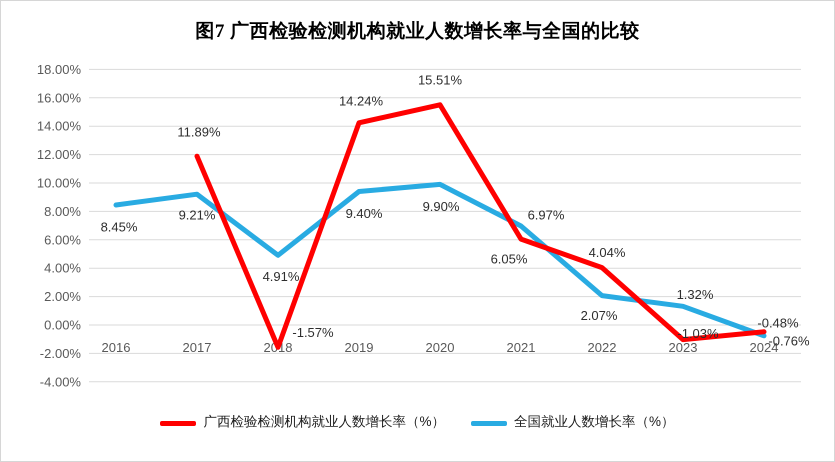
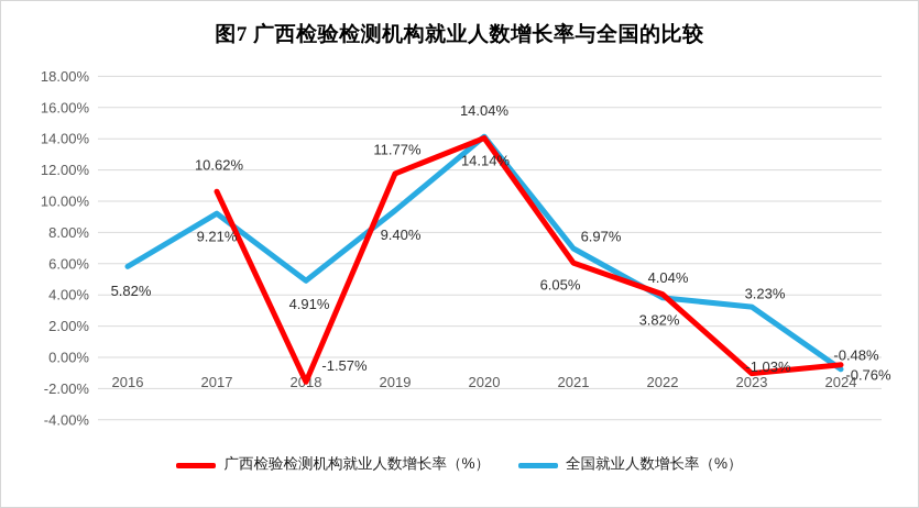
全国就业人数增长率（%）/2016: 8.45% -> 5.82%
广西检验检测机构就业人数增长率（%）/2017: 11.89% -> 10.62%
广西检验检测机构就业人数增长率（%）/2019: 14.24% -> 11.77%
广西检验检测机构就业人数增长率（%）/2020: 15.51% -> 14.04%
全国就业人数增长率（%）/2020: 9.90% -> 14.14%
全国就业人数增长率（%）/2022: 2.07% -> 3.82%
全国就业人数增长率（%）/2023: 1.32% -> 3.23%
